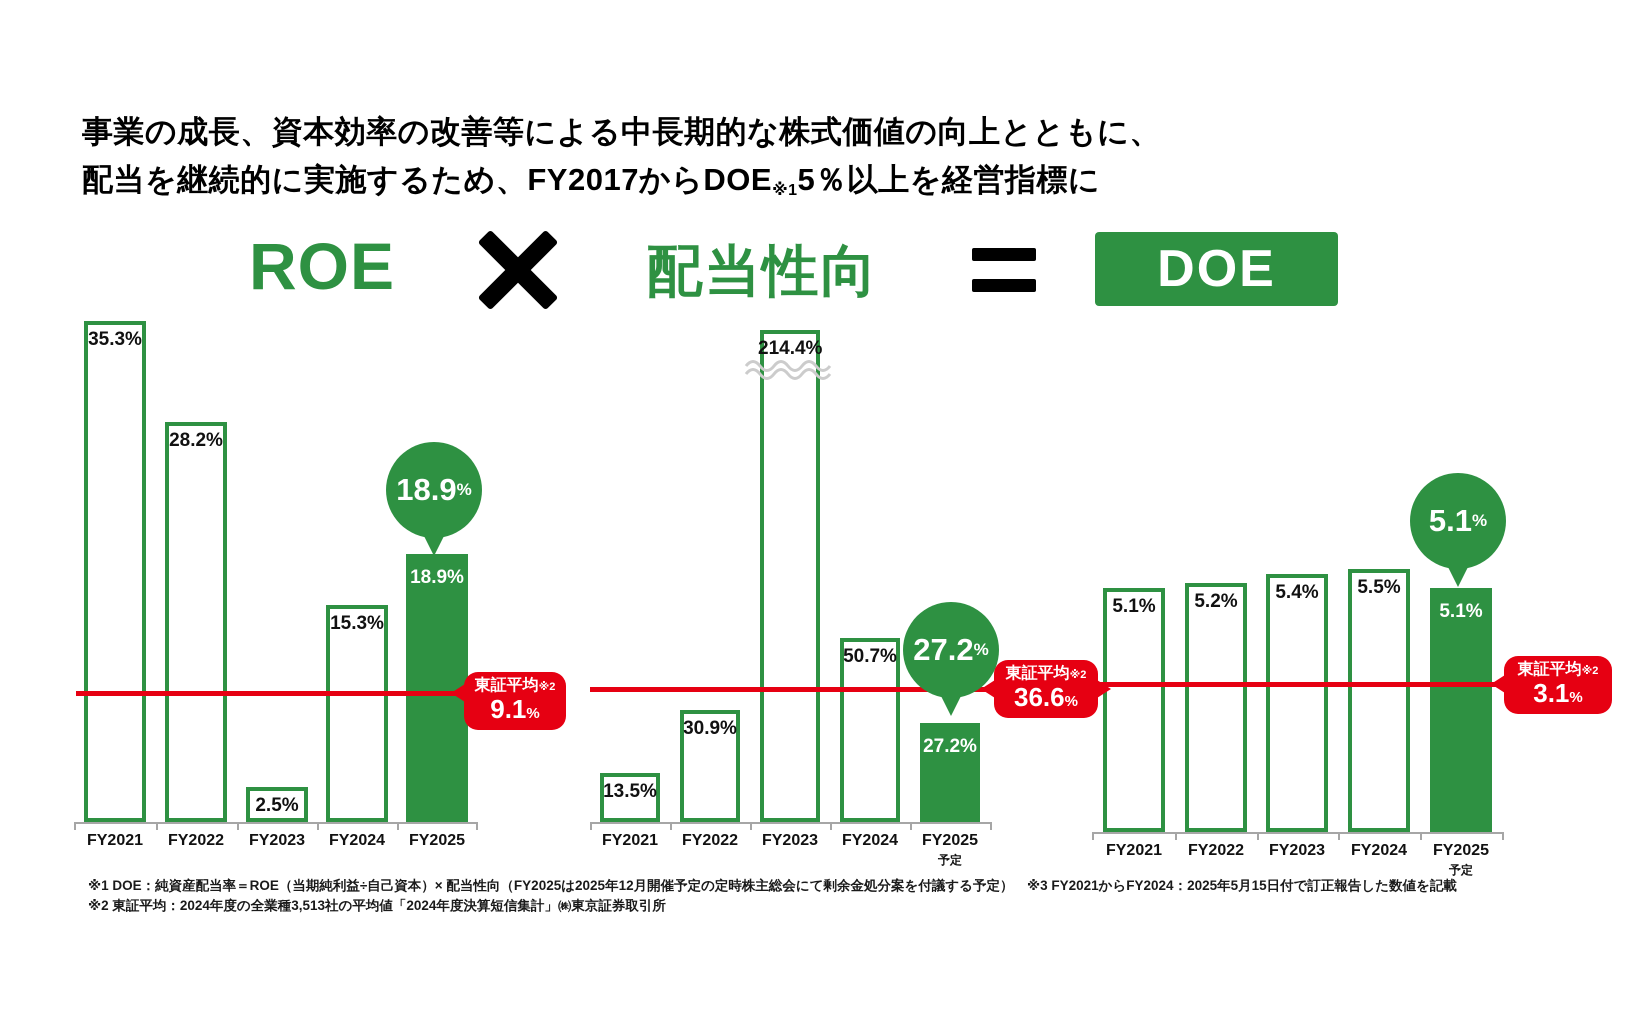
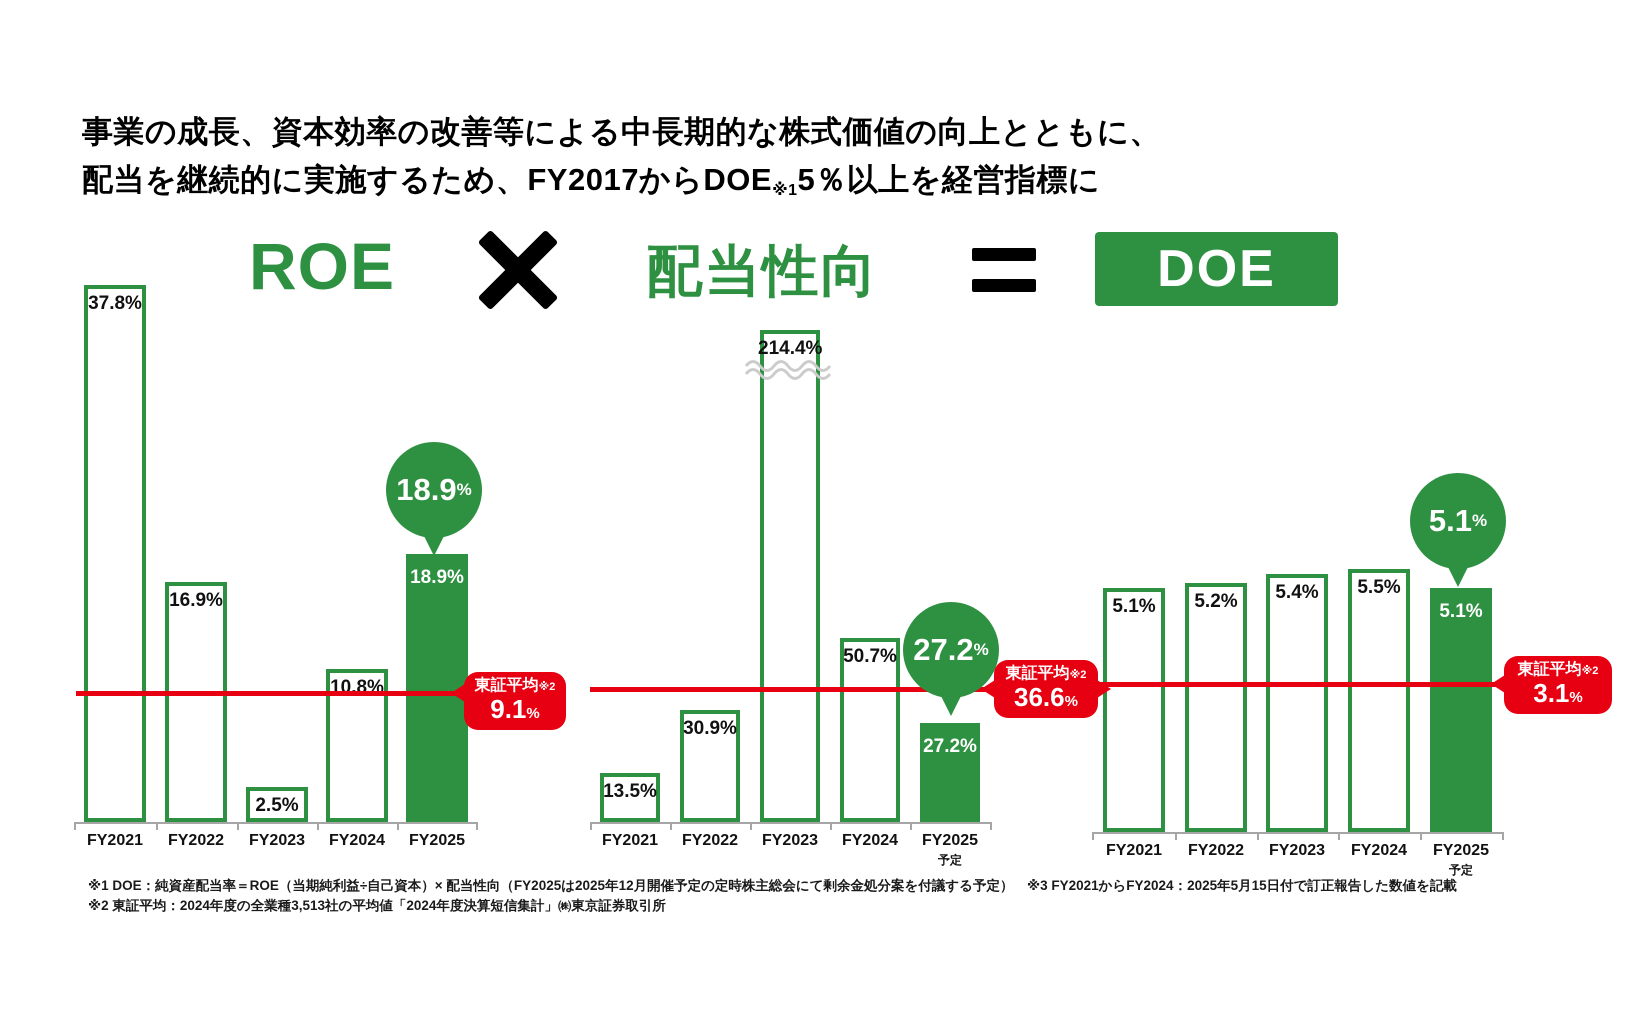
ROE/FY2021: 35.3% -> 37.8%
ROE/FY2022: 28.2% -> 16.9%
ROE/FY2024: 15.3% -> 10.8%
